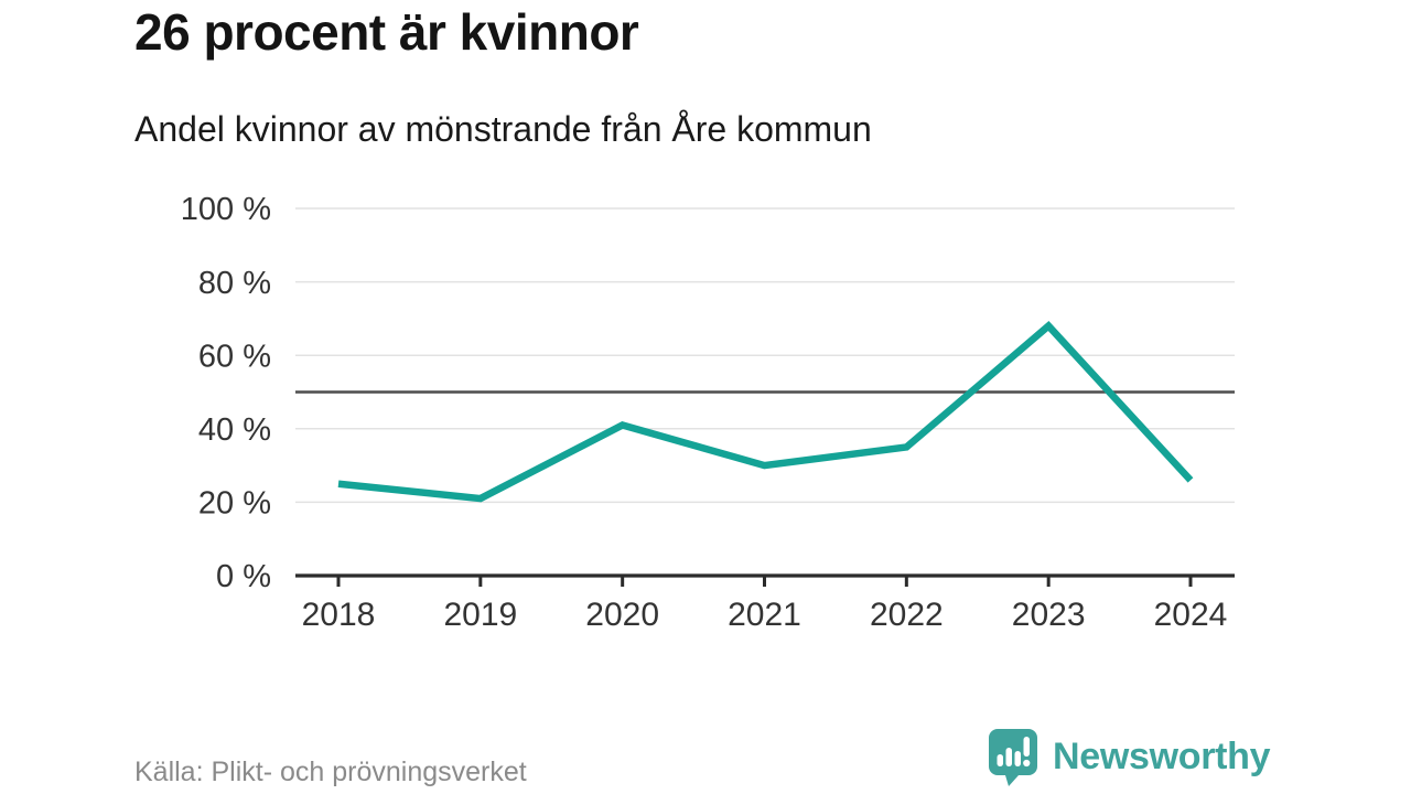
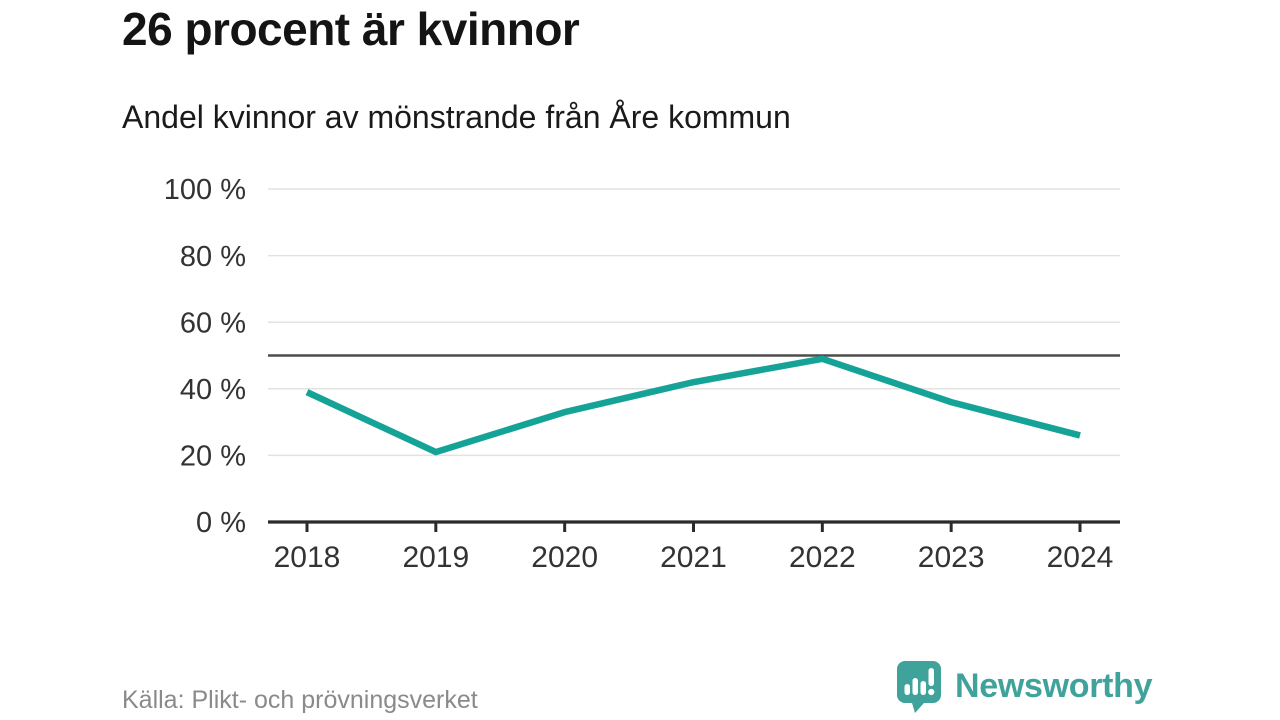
2018: 25% -> 39%
2020: 41% -> 33%
2021: 30% -> 42%
2022: 35% -> 49%
2023: 68% -> 36%
